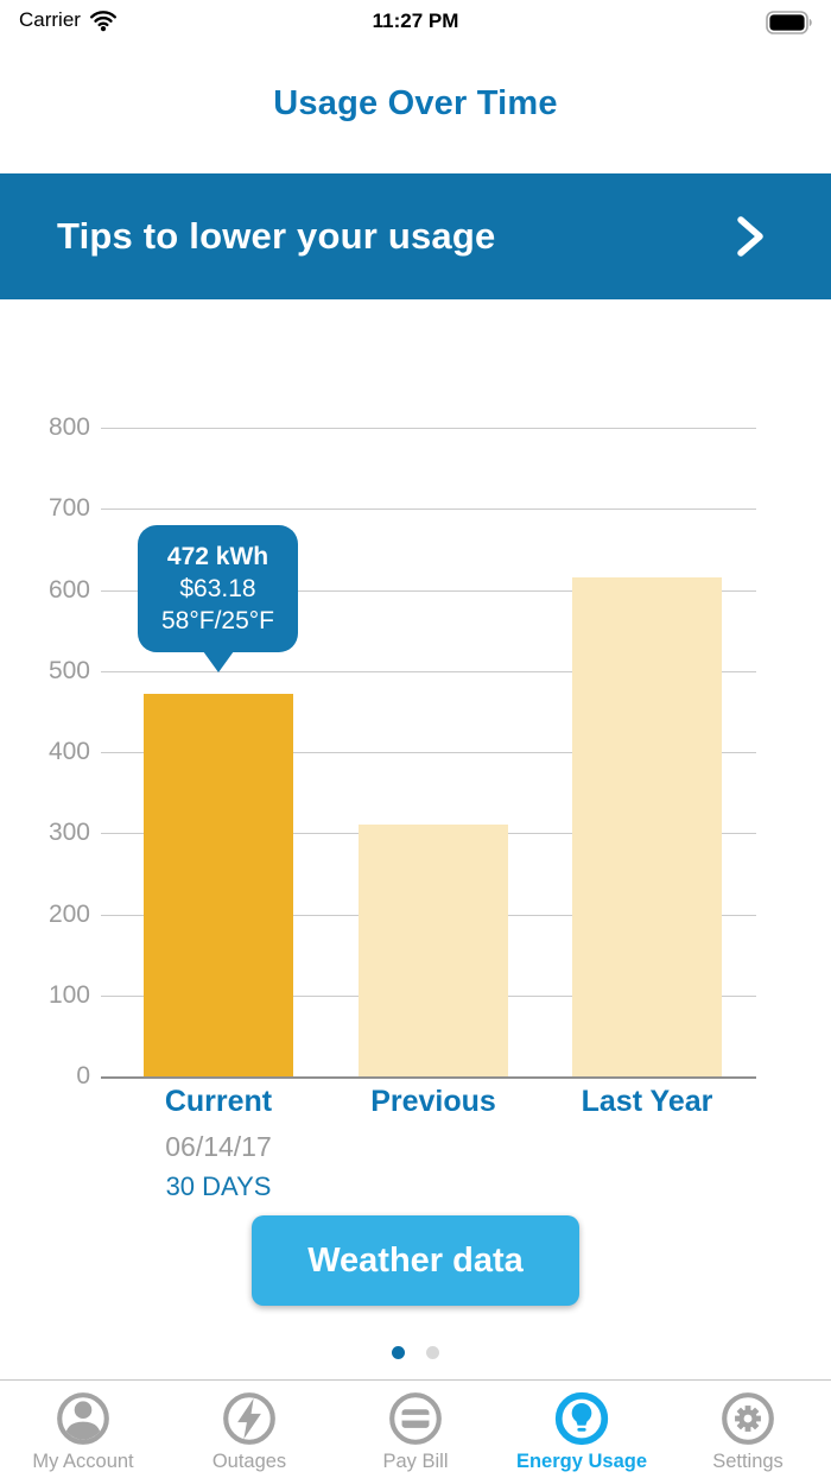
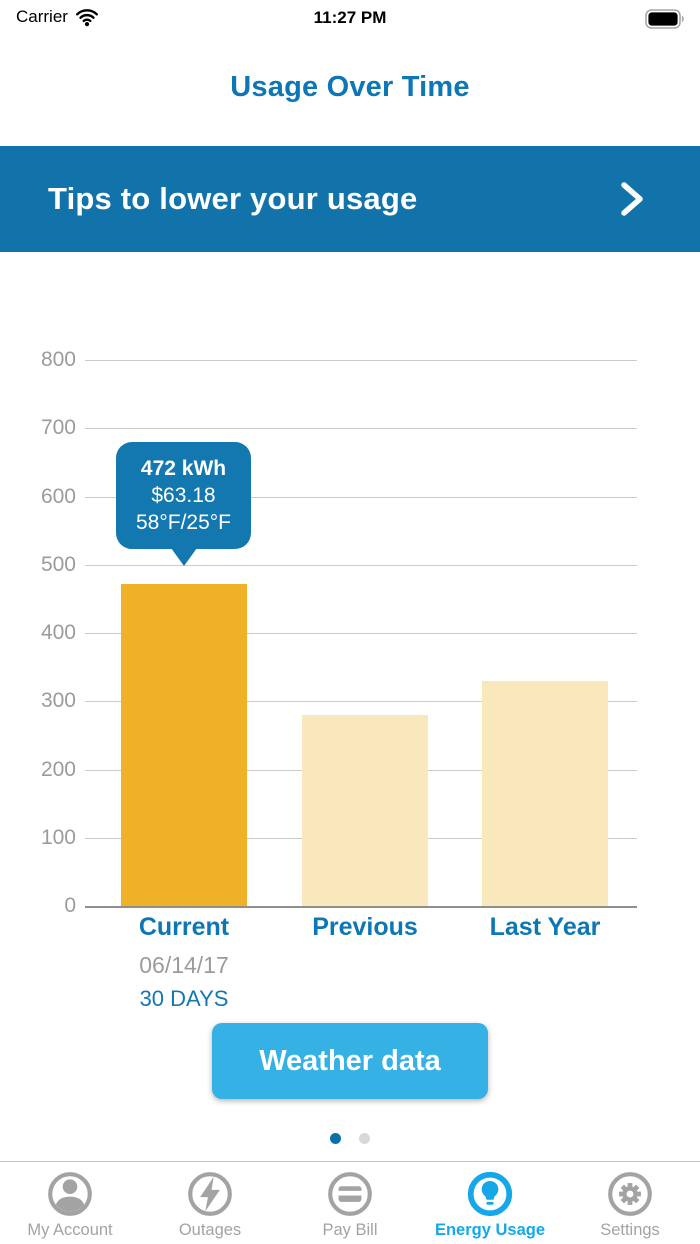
Previous: 310 -> 280
Last Year: 620 -> 330
